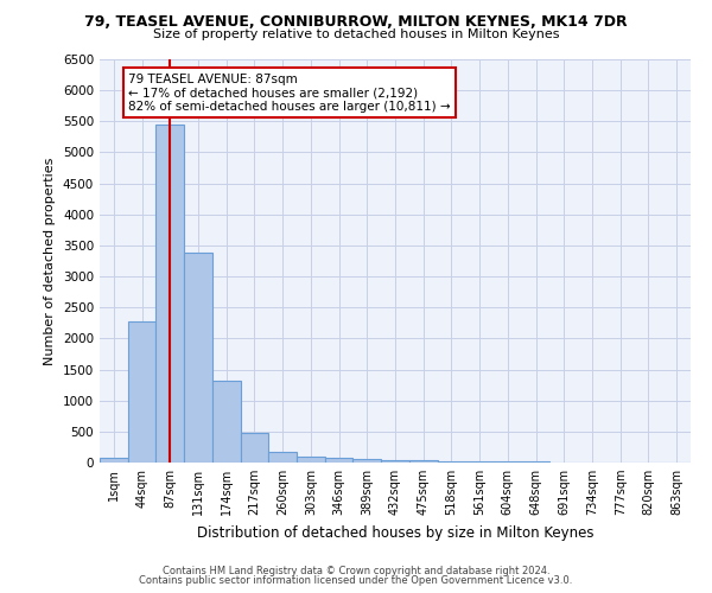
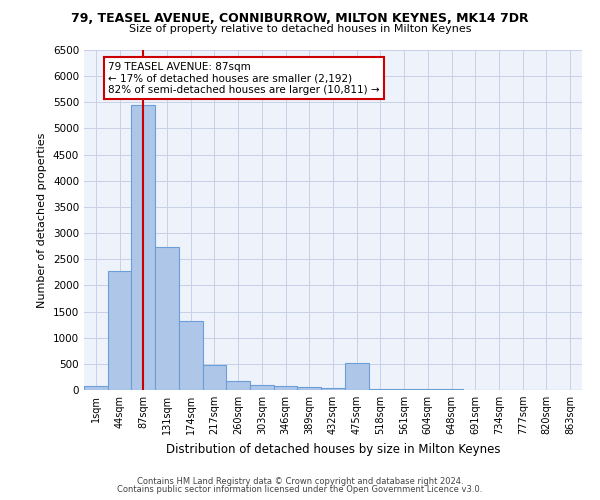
131sqm: 3380 -> 2740
475sqm: 30 -> 520
